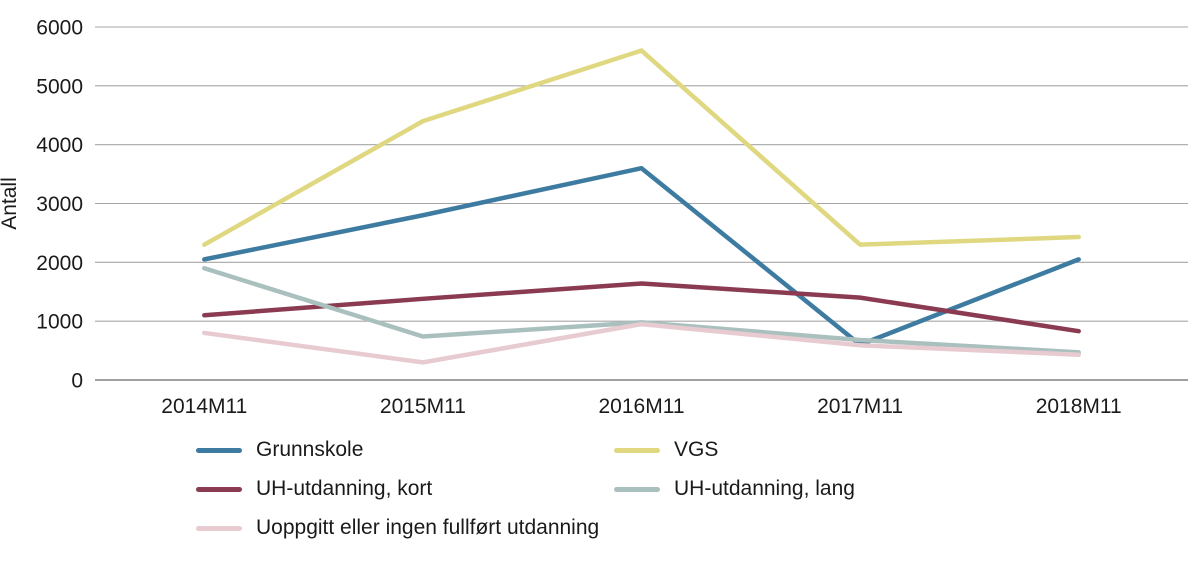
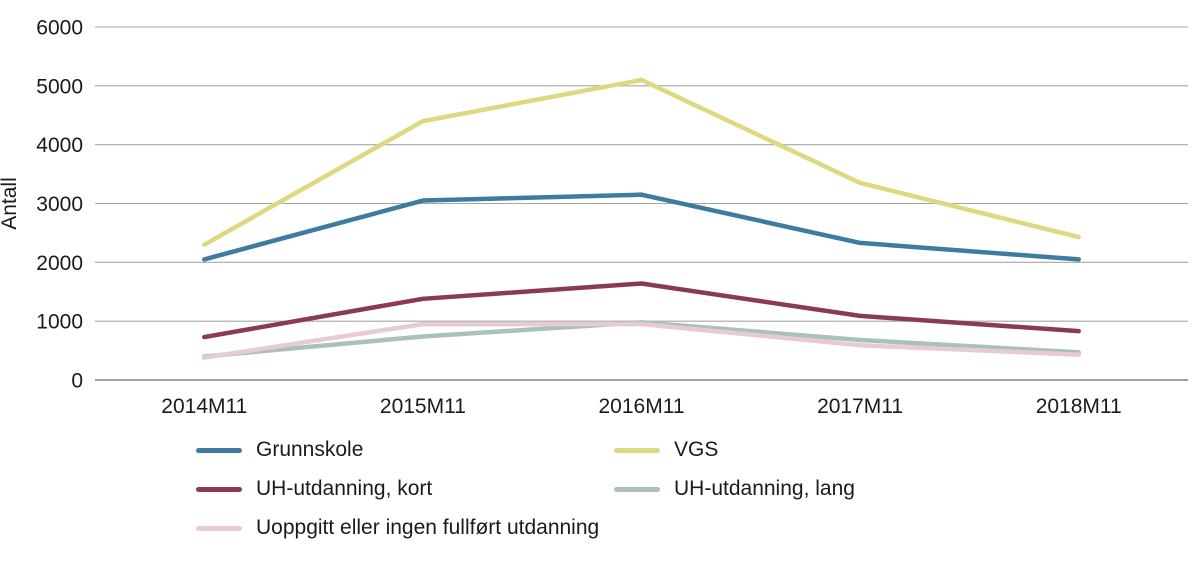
UH-utdanning, kort/2014M11: 1100 -> 700
UH-utdanning, lang/2014M11: 1900 -> 400
Uoppgitt eller ingen fullført utdanning/2014M11: 800 -> 400
Grunnskole/2015M11: 2800 -> 3000
Uoppgitt eller ingen fullført utdanning/2015M11: 300 -> 1000
Grunnskole/2016M11: 3600 -> 3200
VGS/2016M11: 5600 -> 5100
Grunnskole/2017M11: 600 -> 2300
VGS/2017M11: 2300 -> 3400
UH-utdanning, kort/2017M11: 1400 -> 1100
